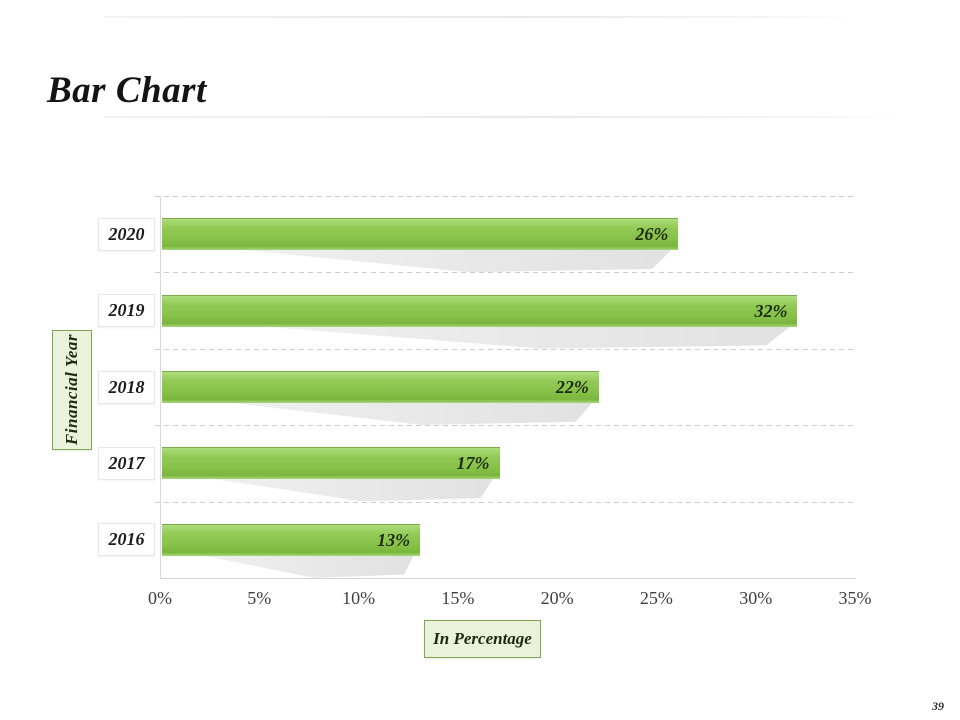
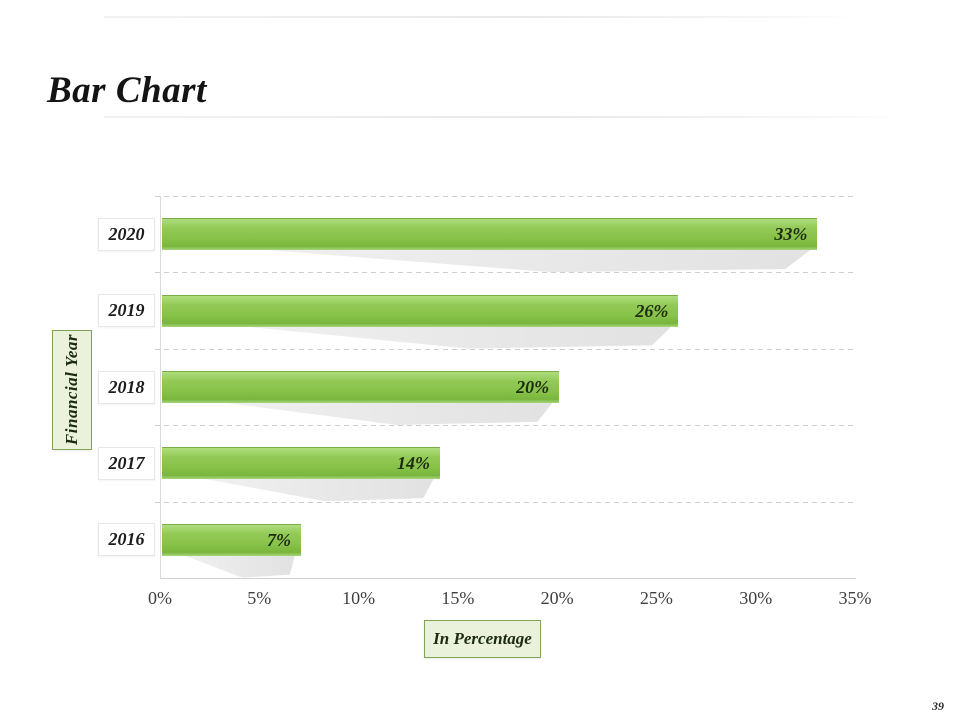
2020: 26% -> 33%
2019: 32% -> 26%
2018: 22% -> 20%
2017: 17% -> 14%
2016: 13% -> 7%
